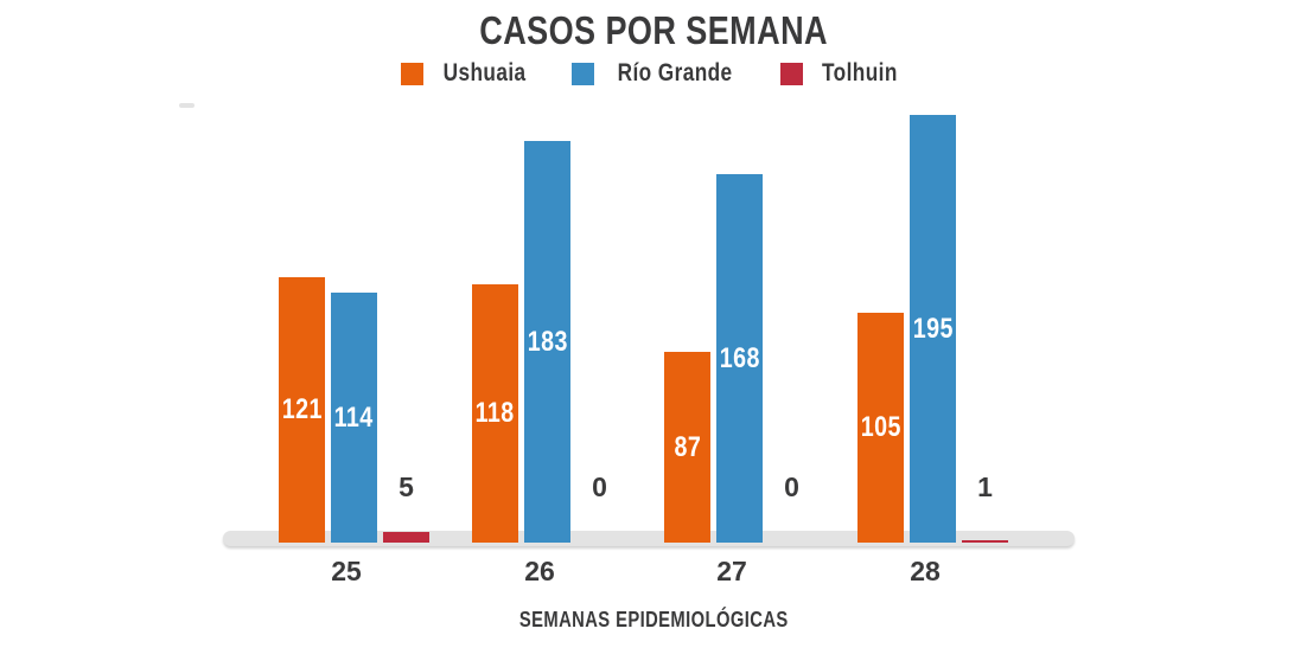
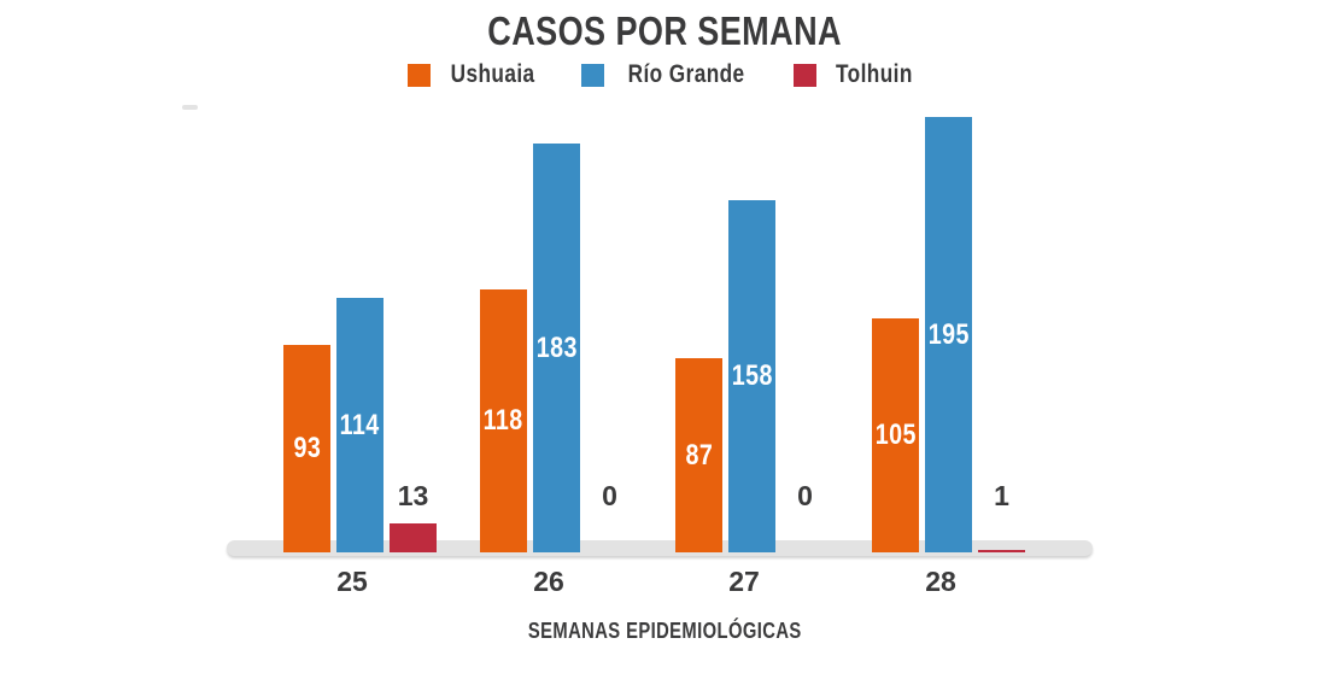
Ushuaia/25: 121 -> 93
Tolhuin/25: 5 -> 13
Río Grande/27: 168 -> 158
